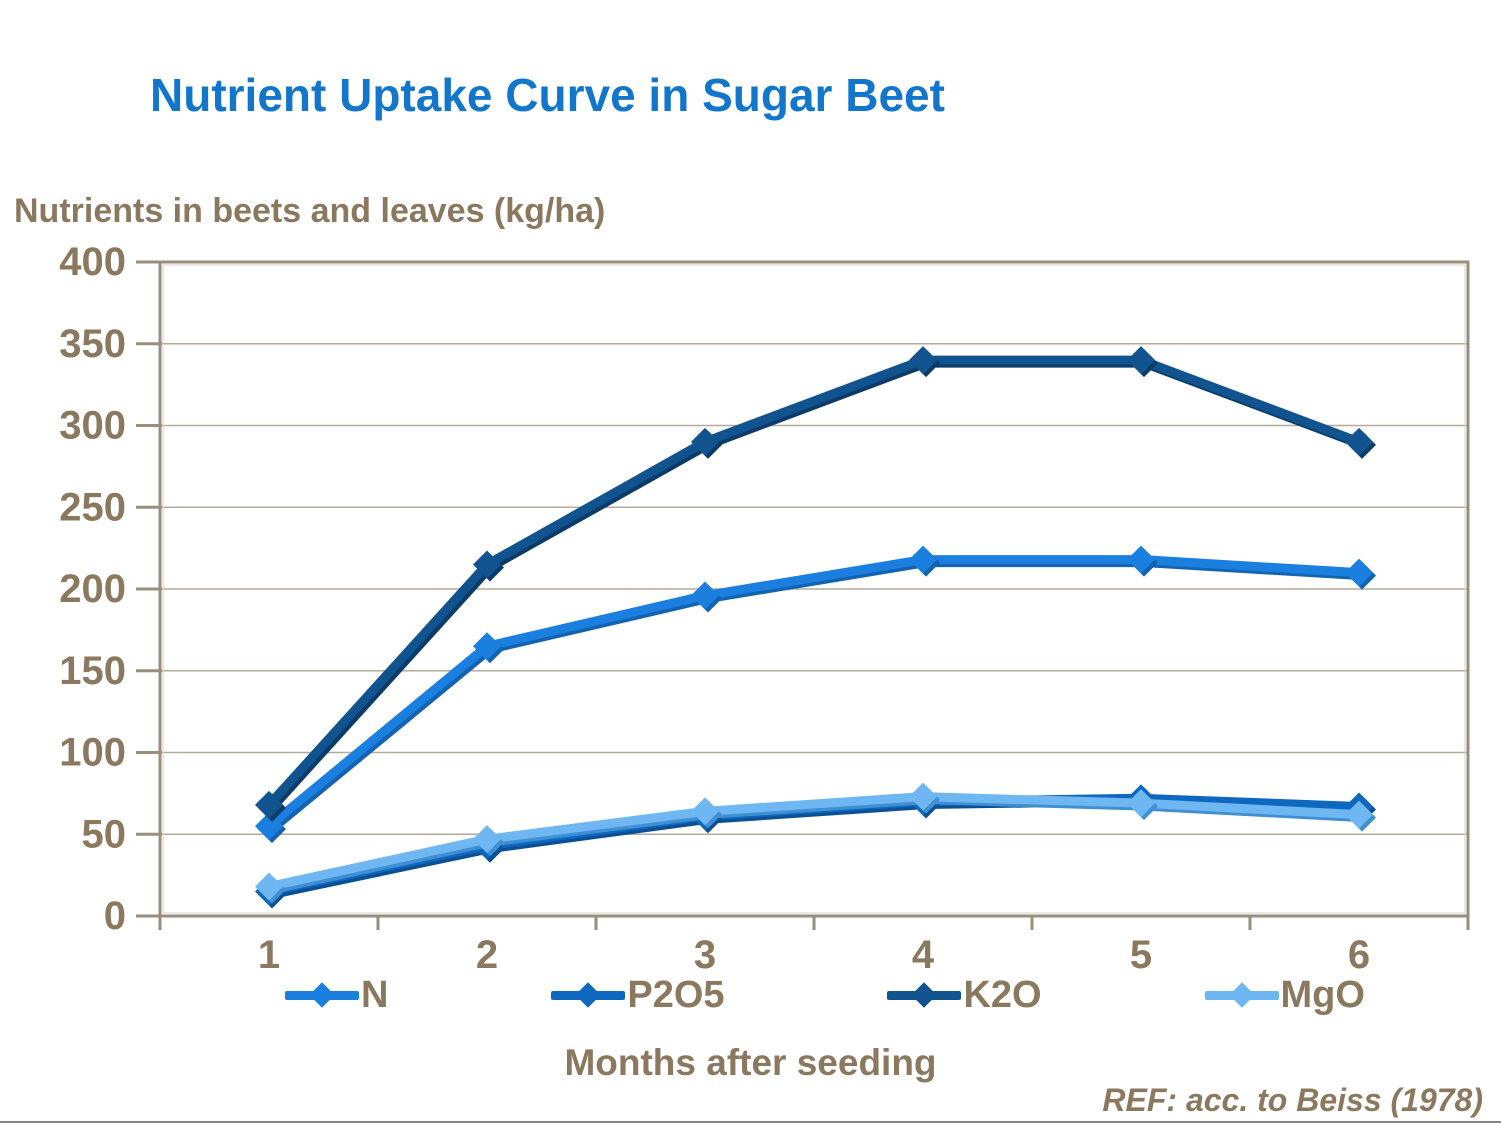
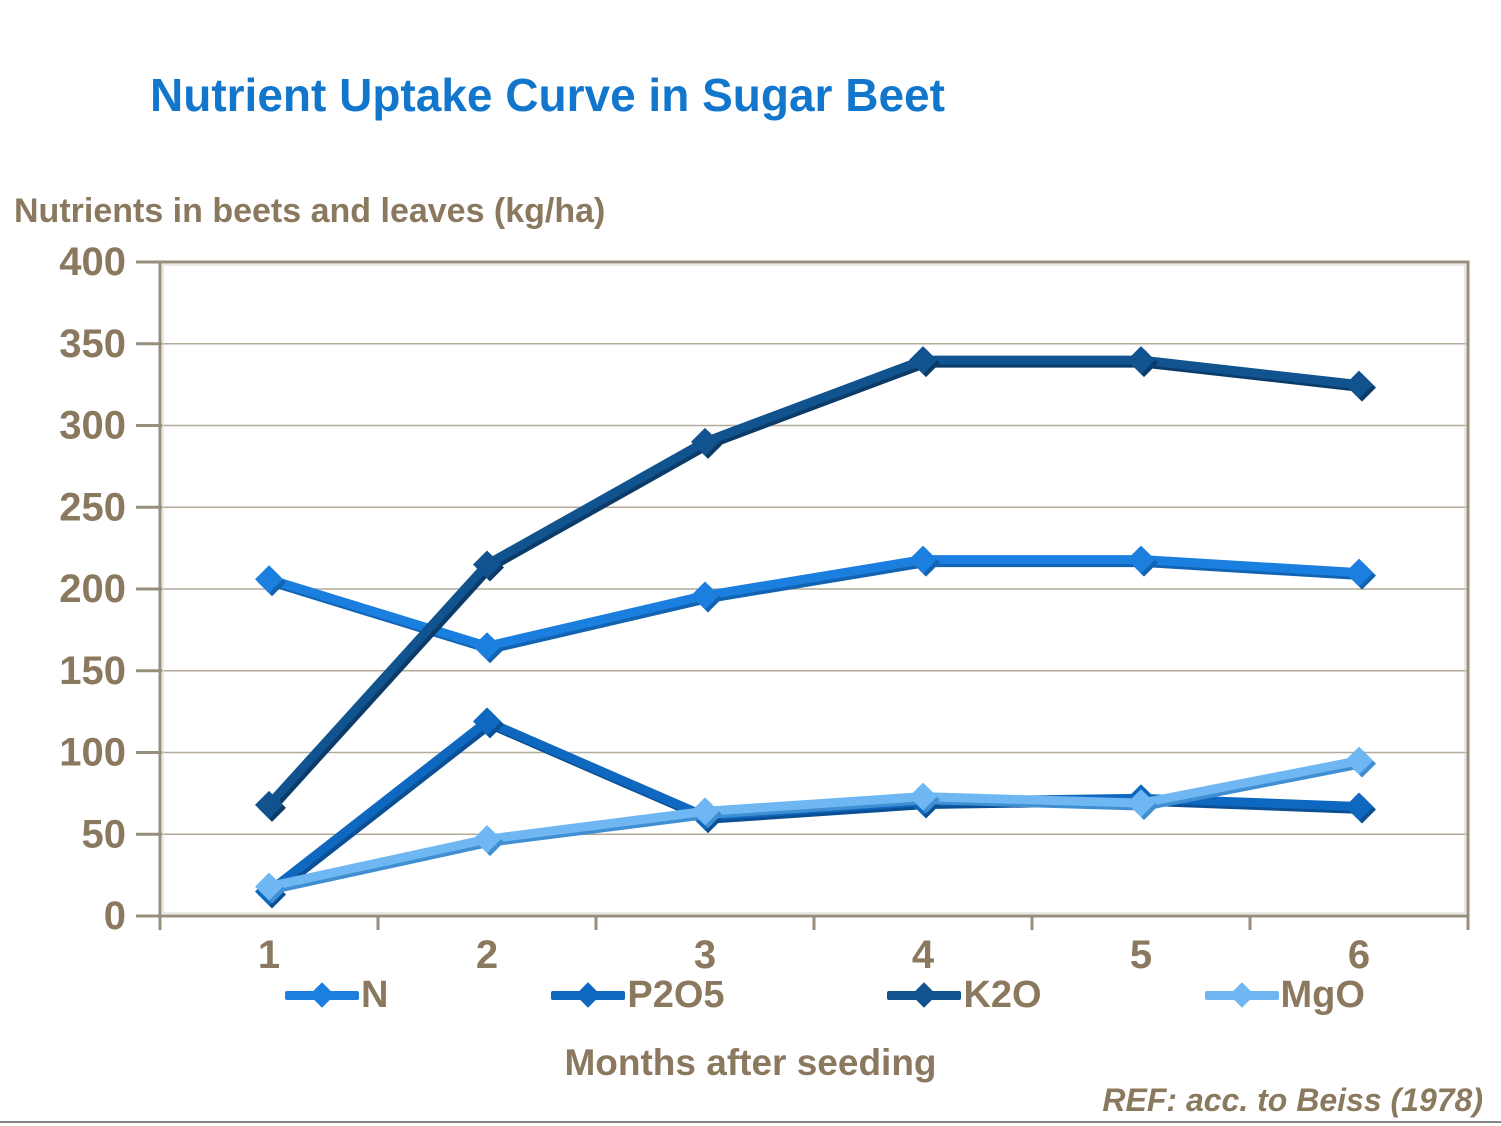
N/1: 55 -> 206
P2O5/2: 43 -> 119
K2O/6: 290 -> 325
MgO/6: 62 -> 95
